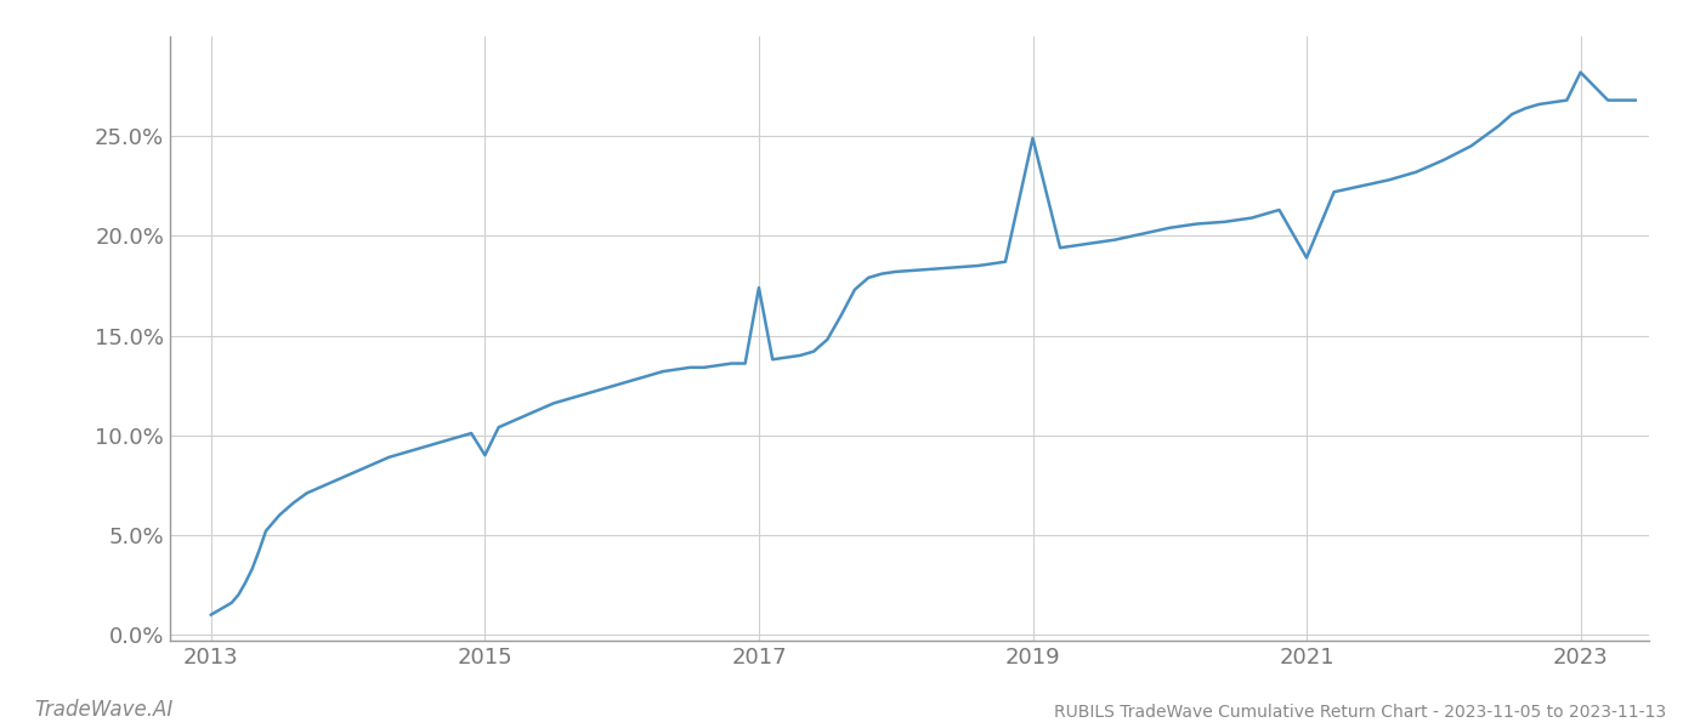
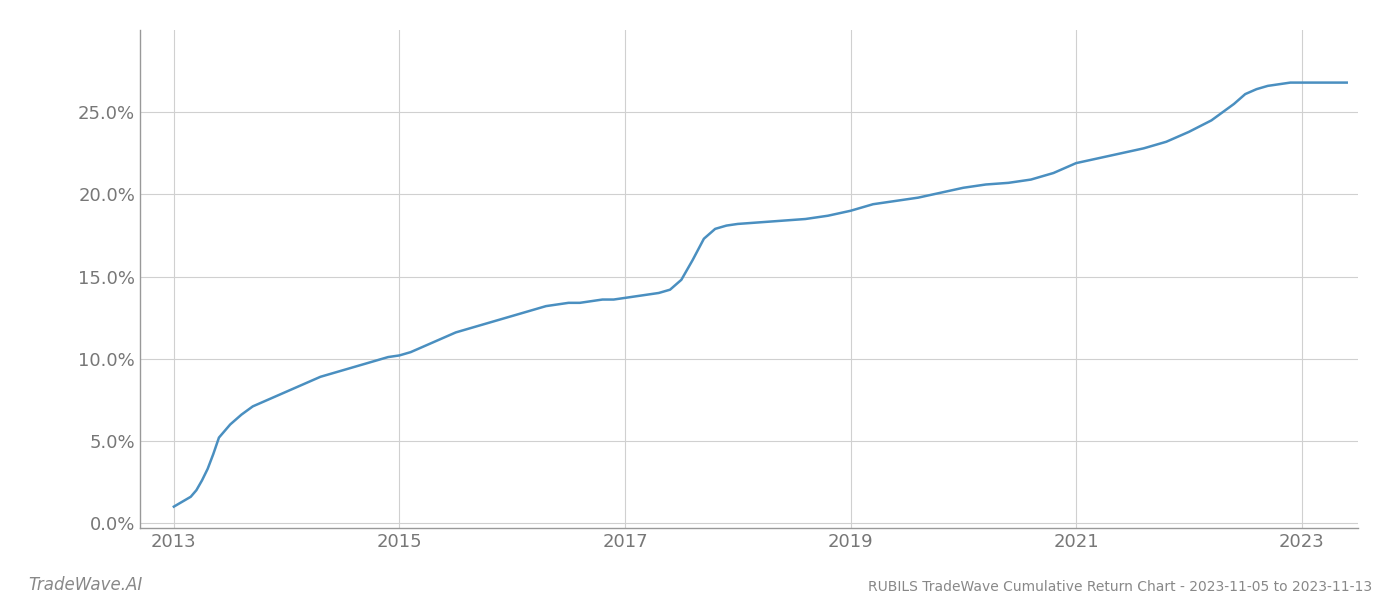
2015: 9.0% -> 10.2%
2017: 17.4% -> 13.7%
2019: 24.9% -> 19.0%
2021: 18.9% -> 21.9%
2023: 28.2% -> 26.8%
